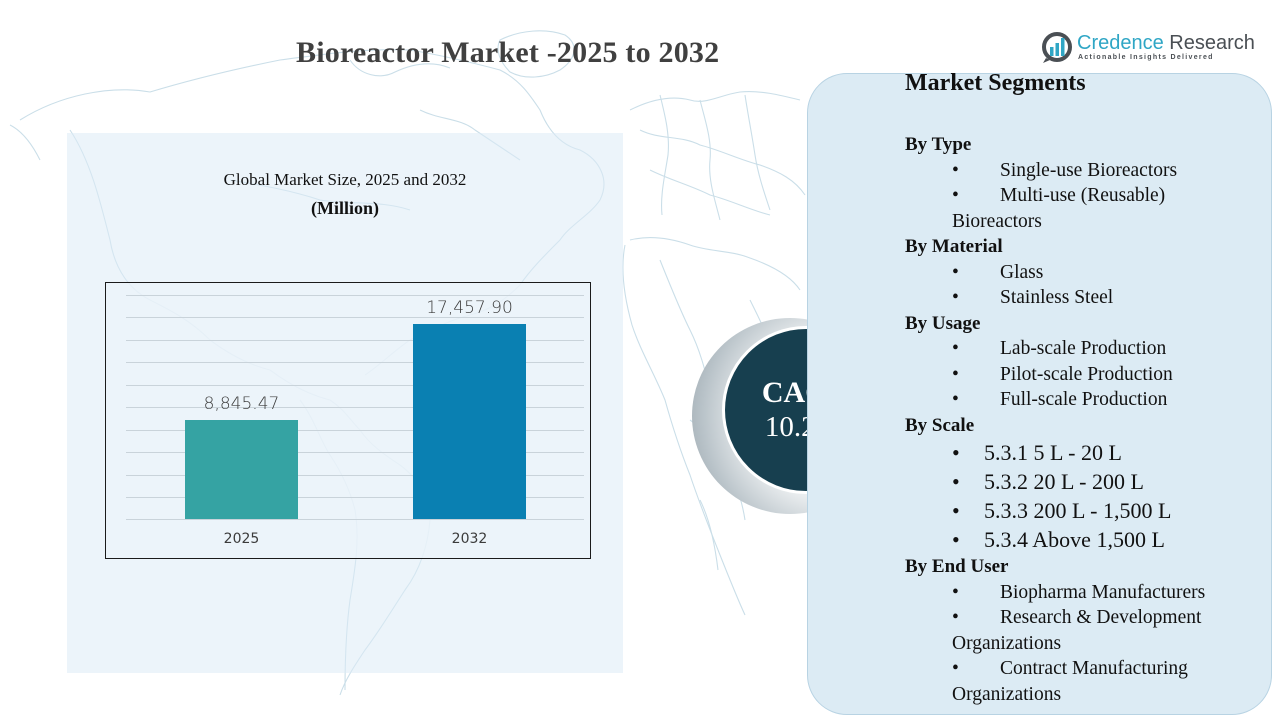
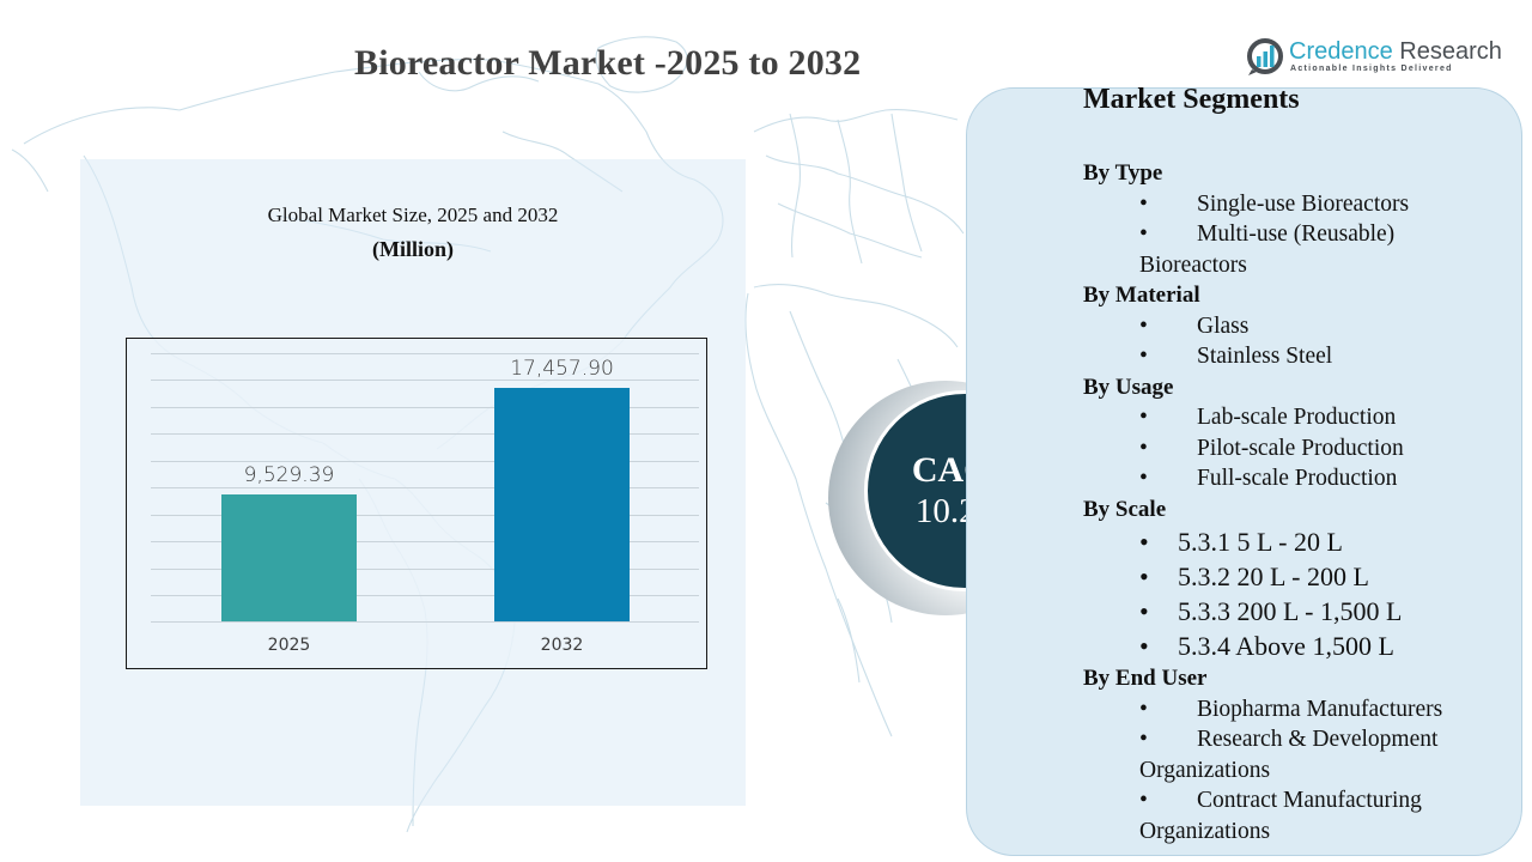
2025: 8,845.47 -> 9,529.39
